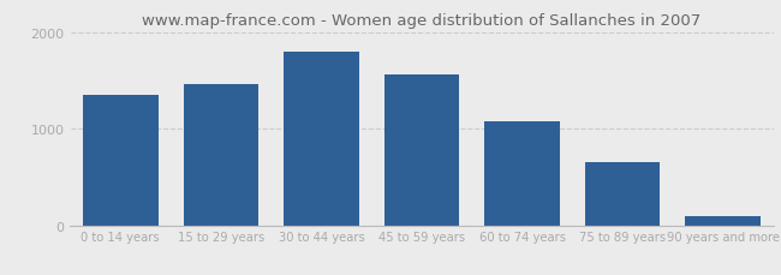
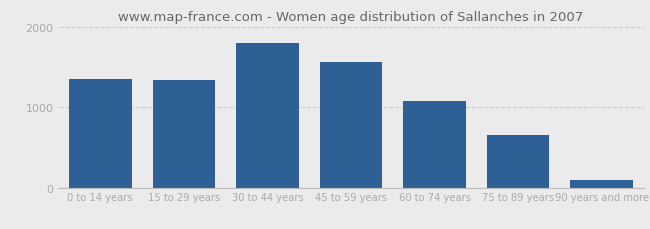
15 to 29 years: 1460 -> 1340
